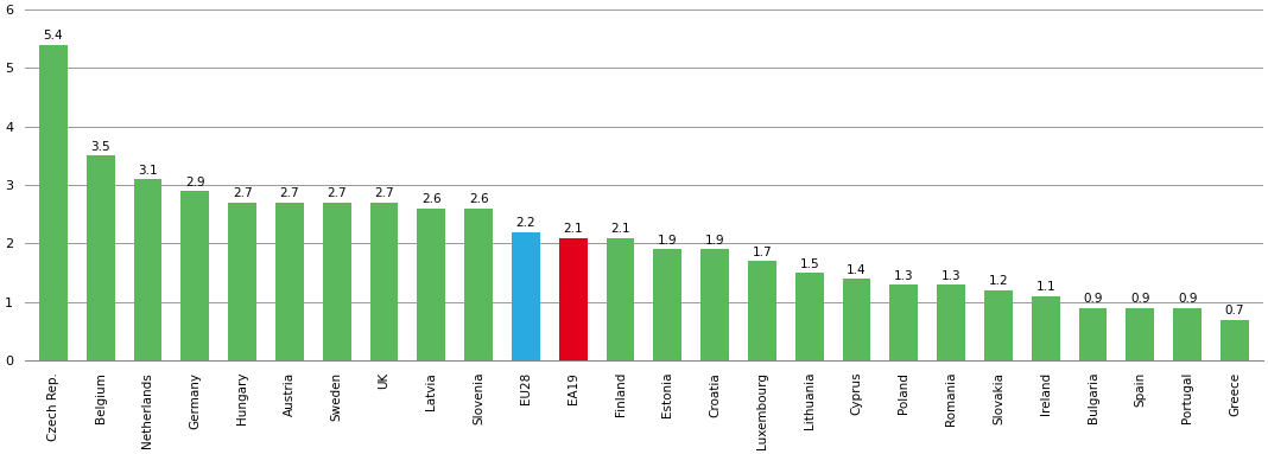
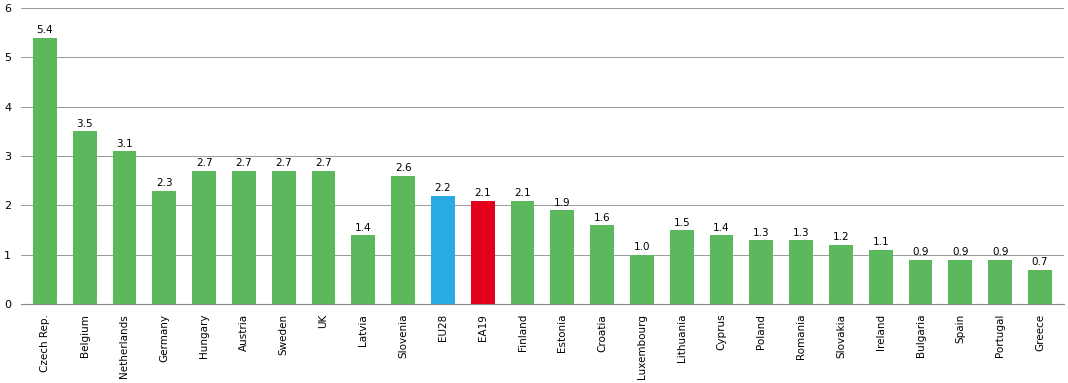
Germany: 2.9 -> 2.3
Latvia: 2.6 -> 1.4
Croatia: 1.9 -> 1.6
Luxembourg: 1.7 -> 1.0
